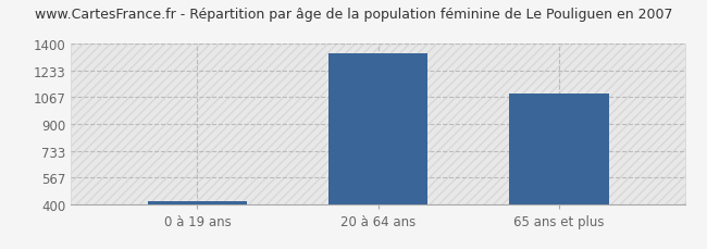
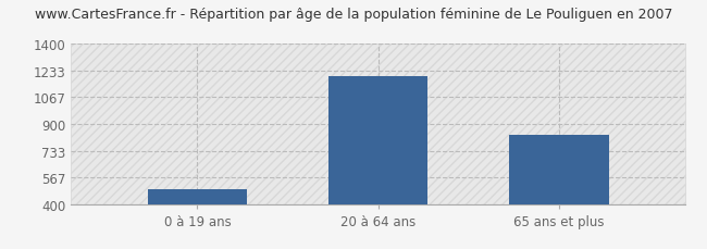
0 à 19 ans: 420 -> 490
20 à 64 ans: 1340 -> 1200
65 ans et plus: 1090 -> 830
